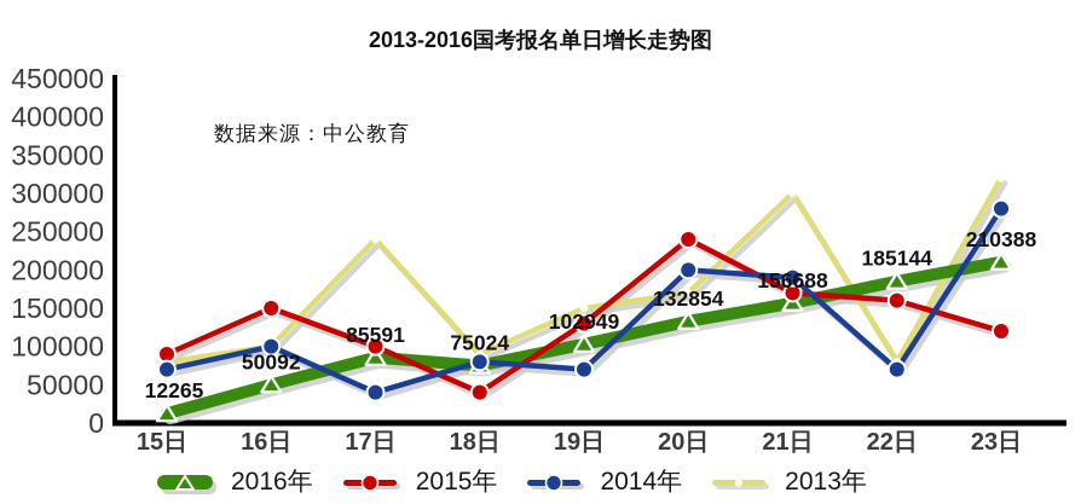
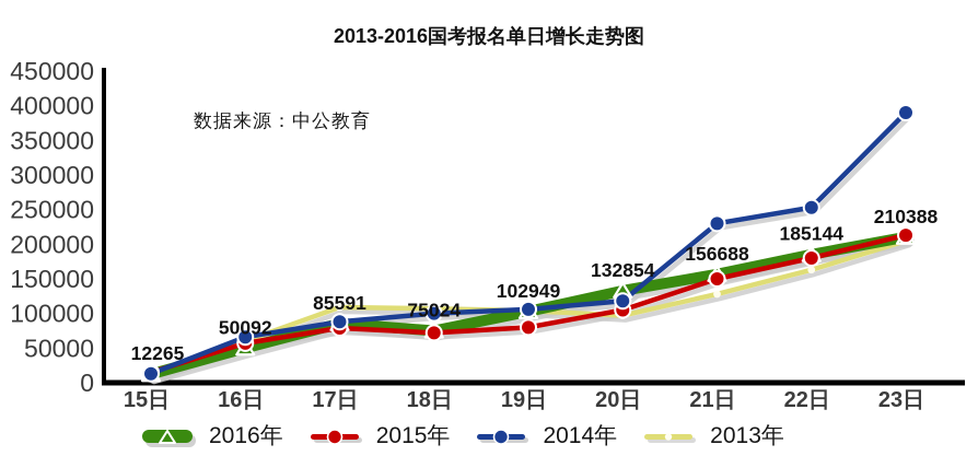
2015年/15日: 90000 -> 20000
2014年/15日: 70000 -> 10000
2013年/15日: 80000 -> 10000
2015年/16日: 150000 -> 60000
2014年/16日: 100000 -> 70000
2013年/16日: 100000 -> 60000
2015年/17日: 100000 -> 80000
2014年/17日: 40000 -> 90000
2013年/17日: 240000 -> 110000
2015年/18日: 40000 -> 70000
2014年/18日: 80000 -> 100000
2013年/18日: 90000 -> 110000
2015年/19日: 130000 -> 80000
2014年/19日: 70000 -> 110000
2013年/19日: 150000 -> 100000
2015年/20日: 240000 -> 100000
2014年/20日: 200000 -> 120000
2013年/20日: 170000 -> 100000
2015年/21日: 170000 -> 150000
2014年/21日: 190000 -> 230000
2013年/21日: 300000 -> 130000
2015年/22日: 160000 -> 180000
2014年/22日: 70000 -> 250000
2013年/22日: 80000 -> 160000
2015年/23日: 120000 -> 210000
2014年/23日: 280000 -> 390000
2013年/23日: 320000 -> 200000
